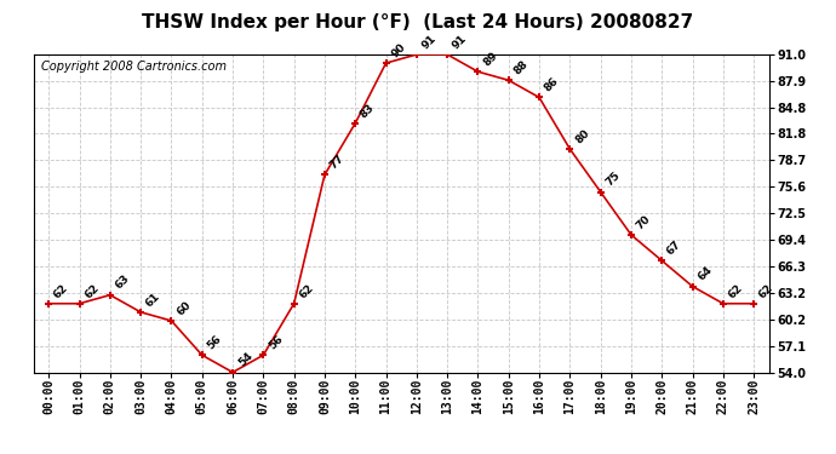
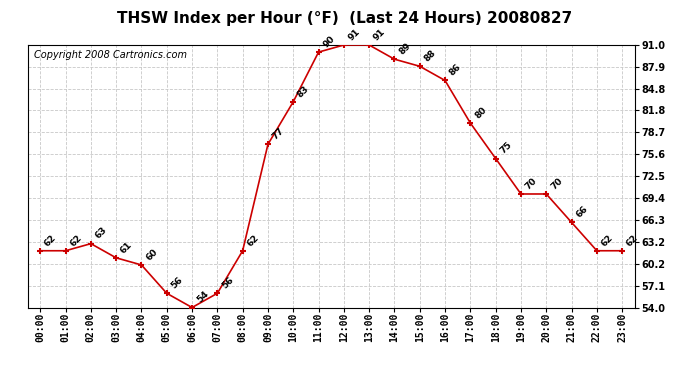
20:00: 67 -> 70
21:00: 64 -> 66
